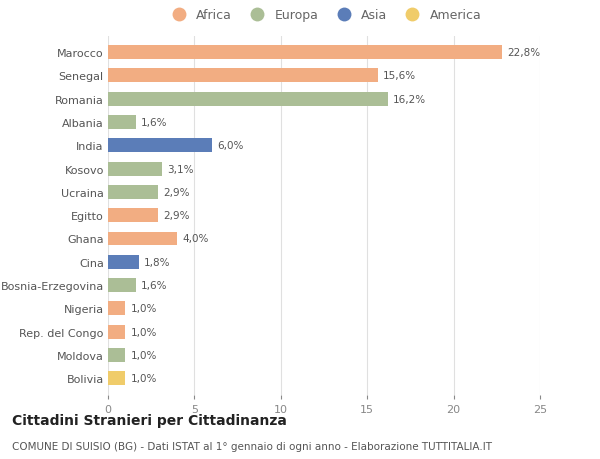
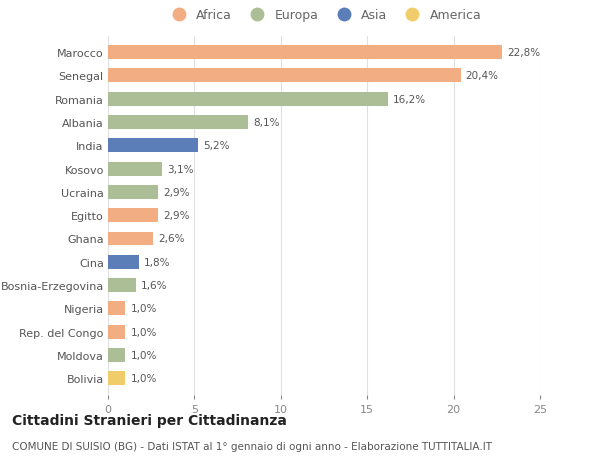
Senegal: 15,6% -> 20,4%
Albania: 1,6% -> 8,1%
India: 6,0% -> 5,2%
Ghana: 4,0% -> 2,6%
